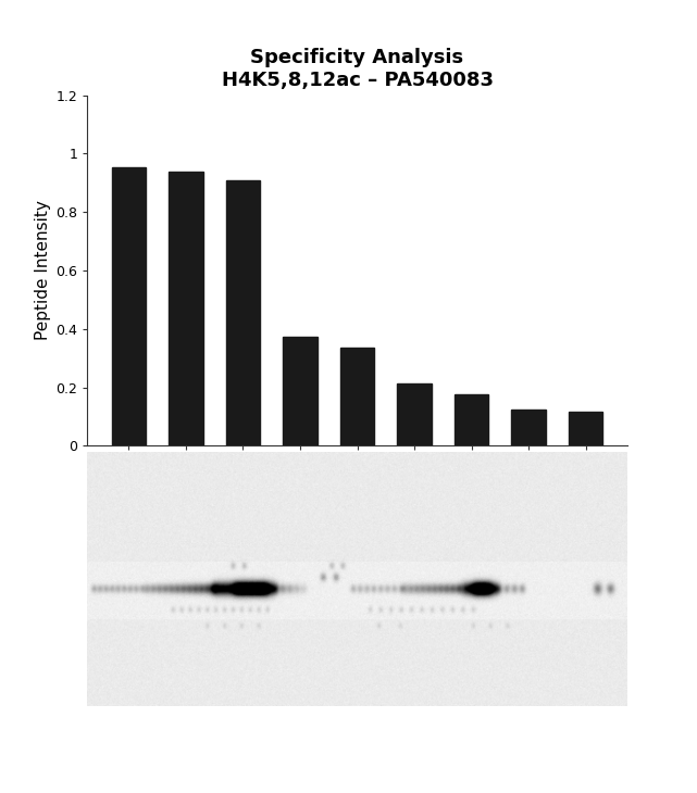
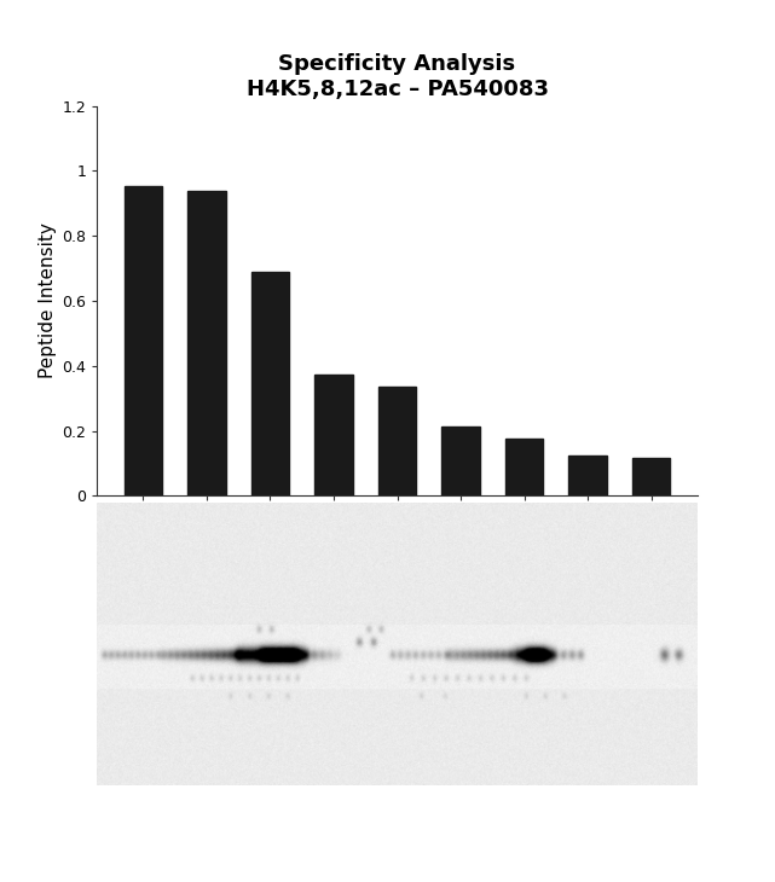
H4R3me2a; K5,8,12ac: 0.910 -> 0.690
